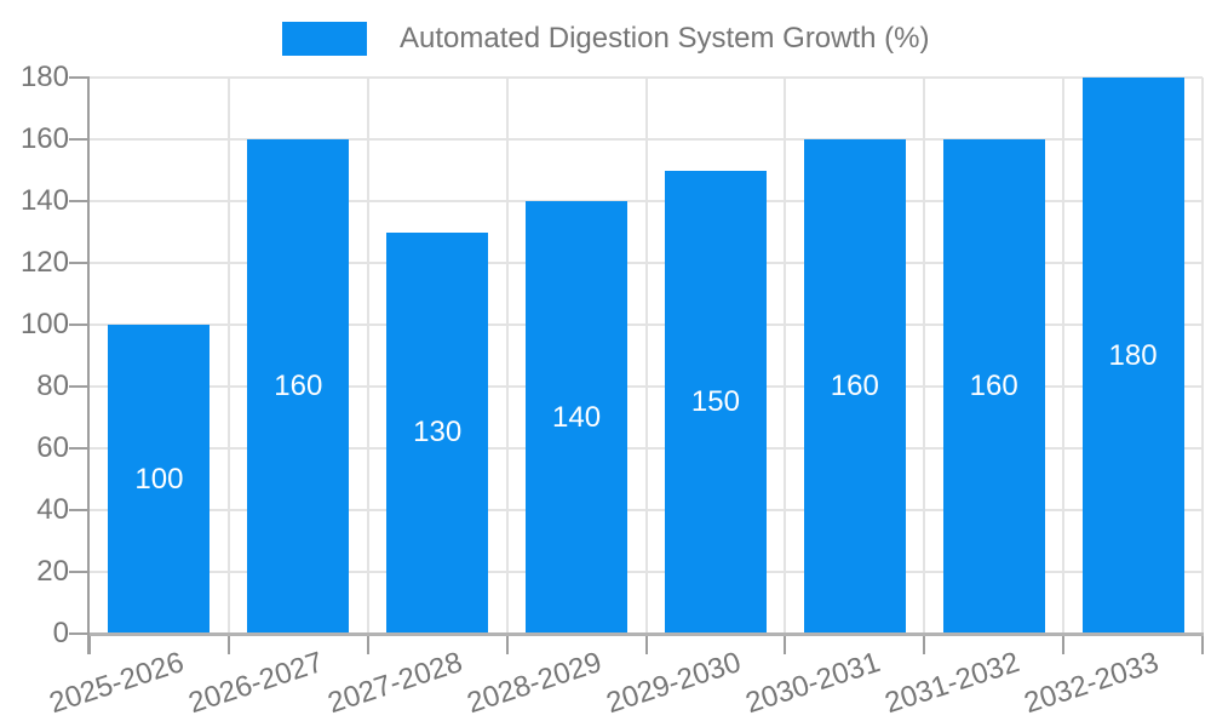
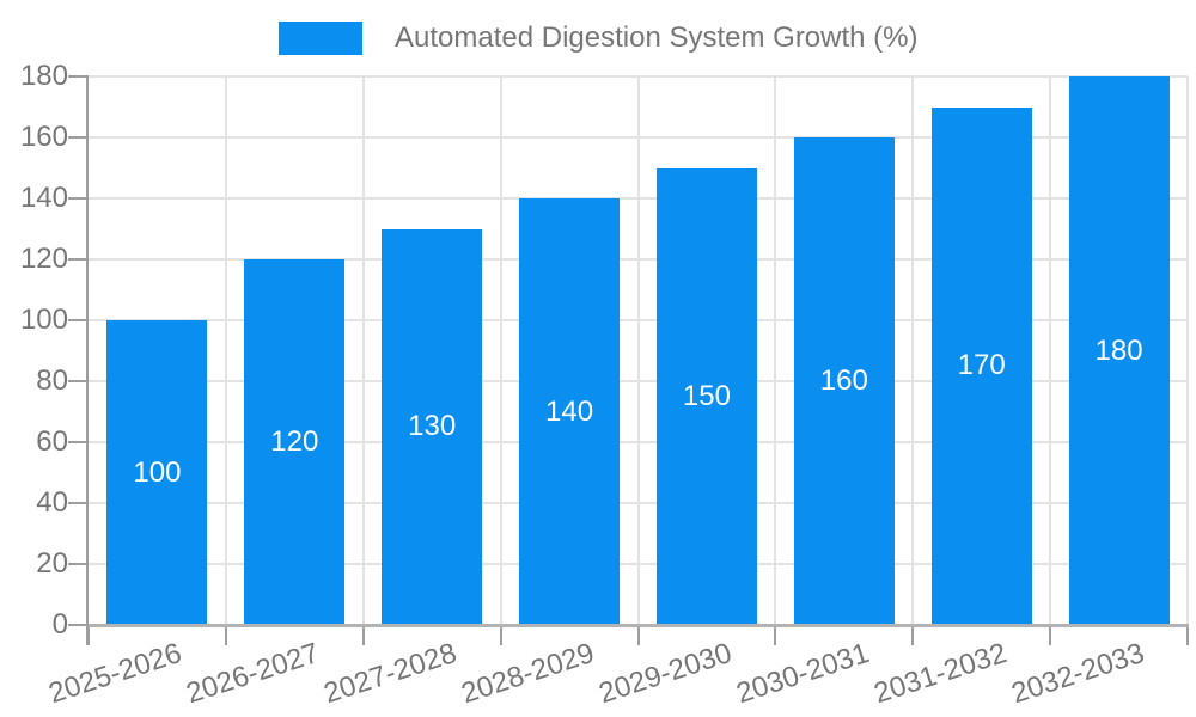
2026-2027: 160 -> 120
2031-2032: 160 -> 170
